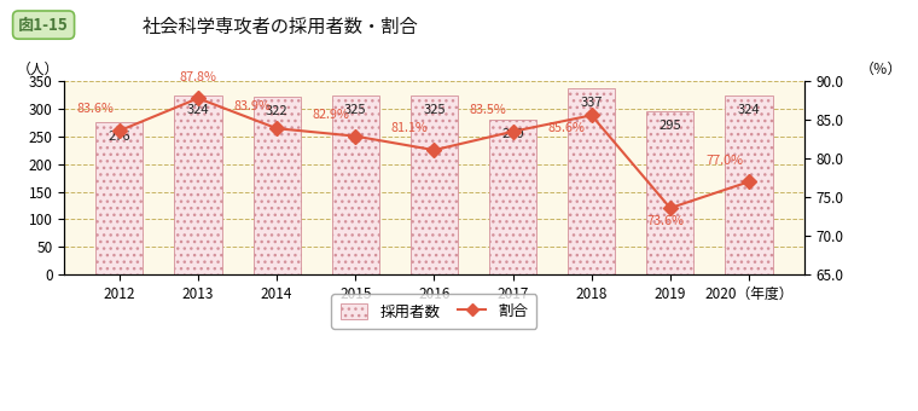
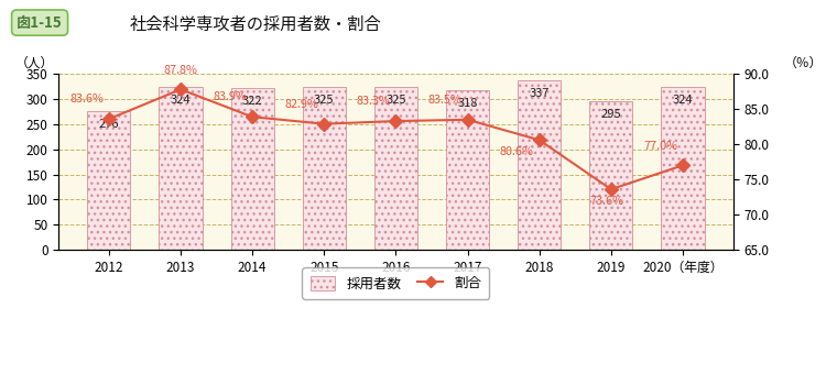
割合/2016: 81.1% -> 83.3%
採用者数/2017: 280 -> 318
割合/2018: 85.6% -> 80.6%
